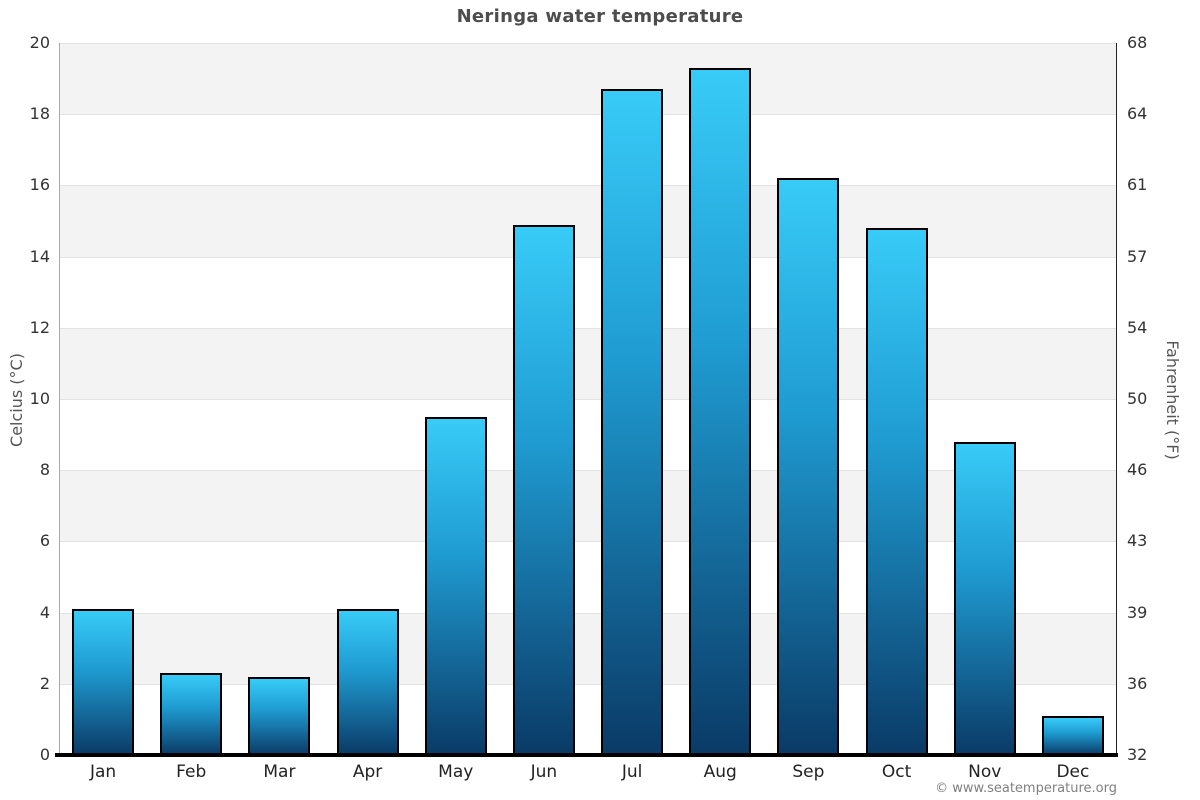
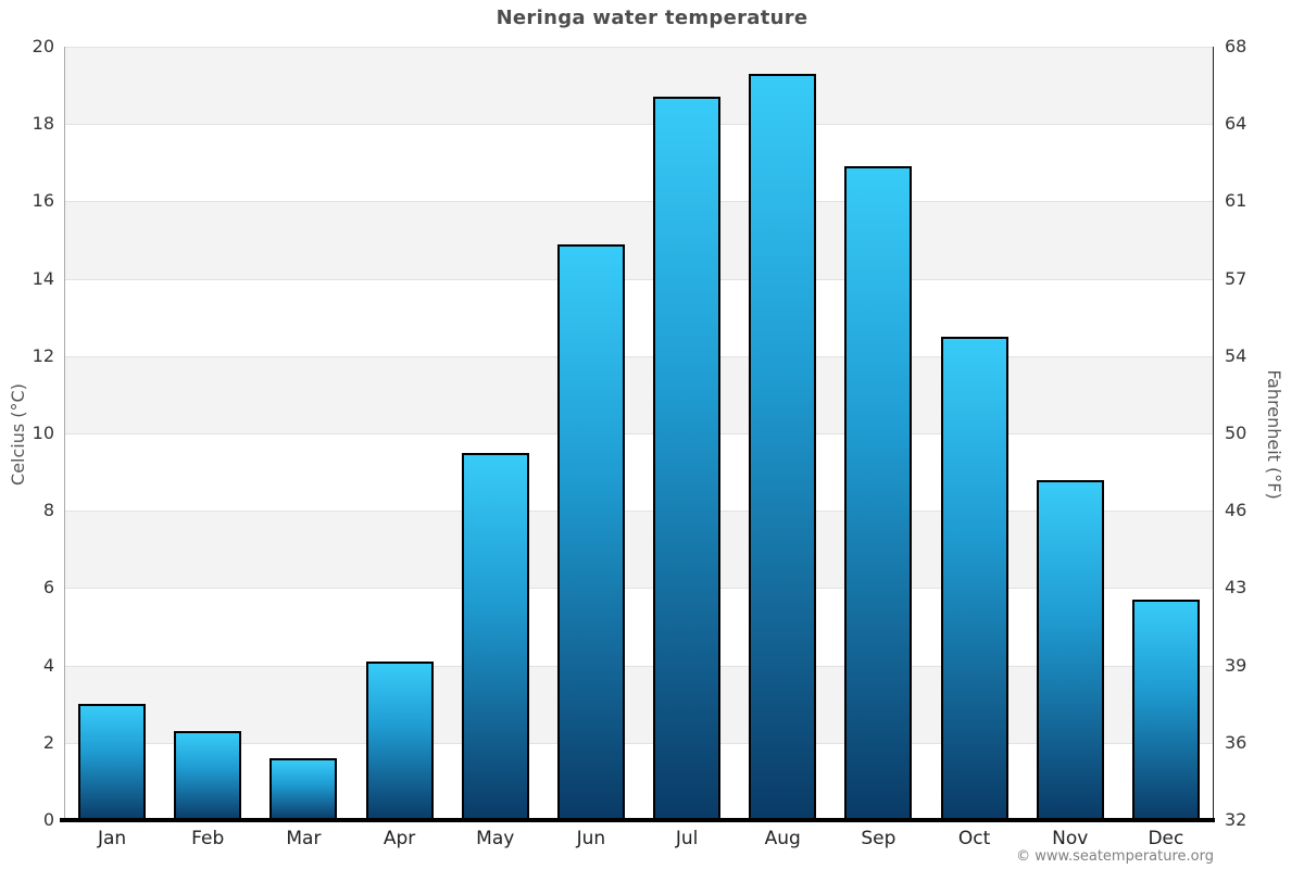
Jan: 4.1 -> 3.0
Mar: 2.2 -> 1.6
Sep: 16.2 -> 16.9
Oct: 14.8 -> 12.5
Dec: 1.1 -> 5.7
